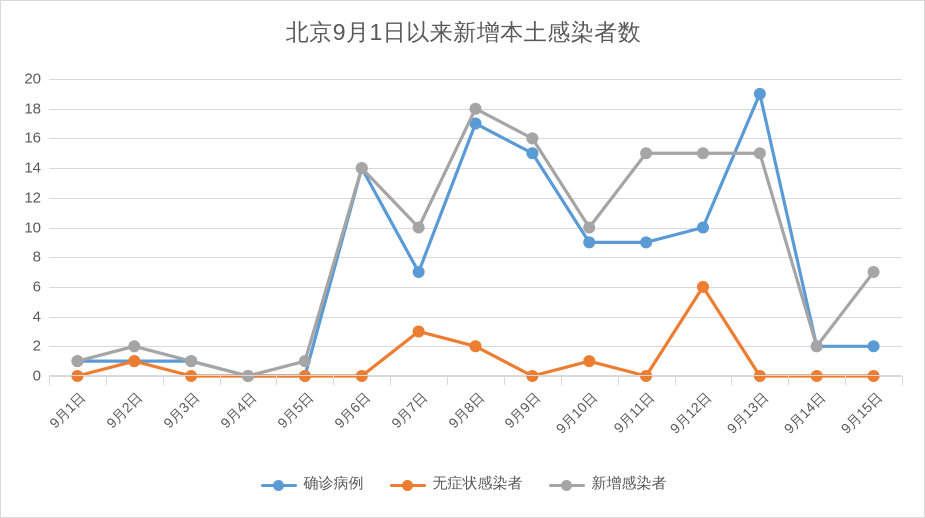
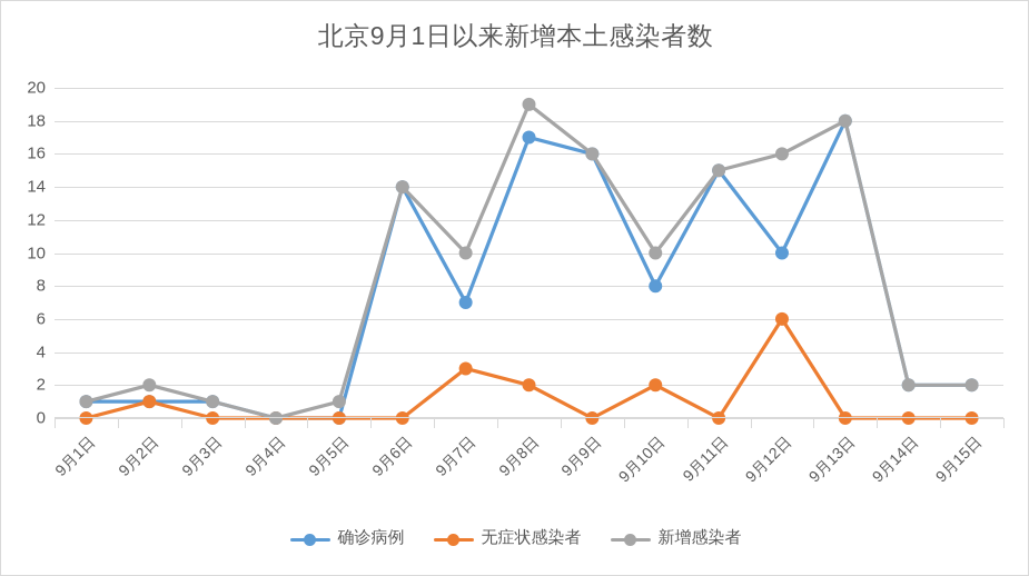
新增感染者/9月8日: 18 -> 19
确诊病例/9月9日: 15 -> 16
确诊病例/9月10日: 9 -> 8
无症状感染者/9月10日: 1 -> 2
确诊病例/9月11日: 9 -> 15
新增感染者/9月12日: 15 -> 16
确诊病例/9月13日: 19 -> 18
新增感染者/9月13日: 15 -> 18
新增感染者/9月15日: 7 -> 2
